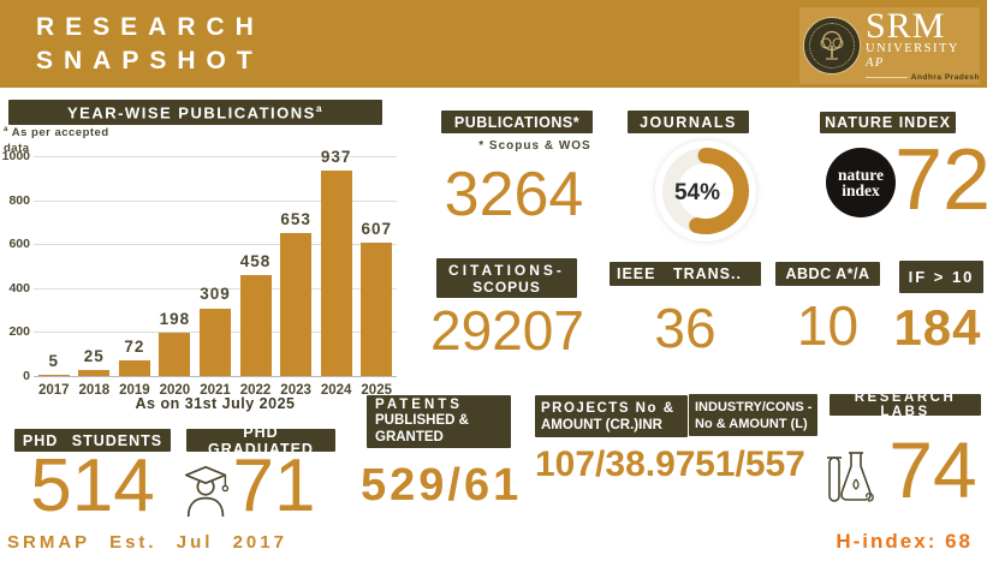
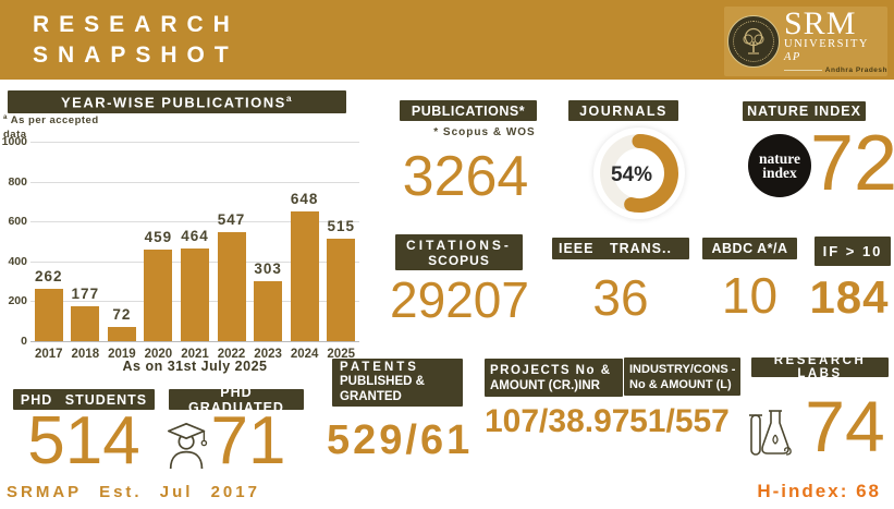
2017: 5 -> 262
2018: 25 -> 177
2020: 198 -> 459
2021: 309 -> 464
2022: 458 -> 547
2023: 653 -> 303
2024: 937 -> 648
2025: 607 -> 515
